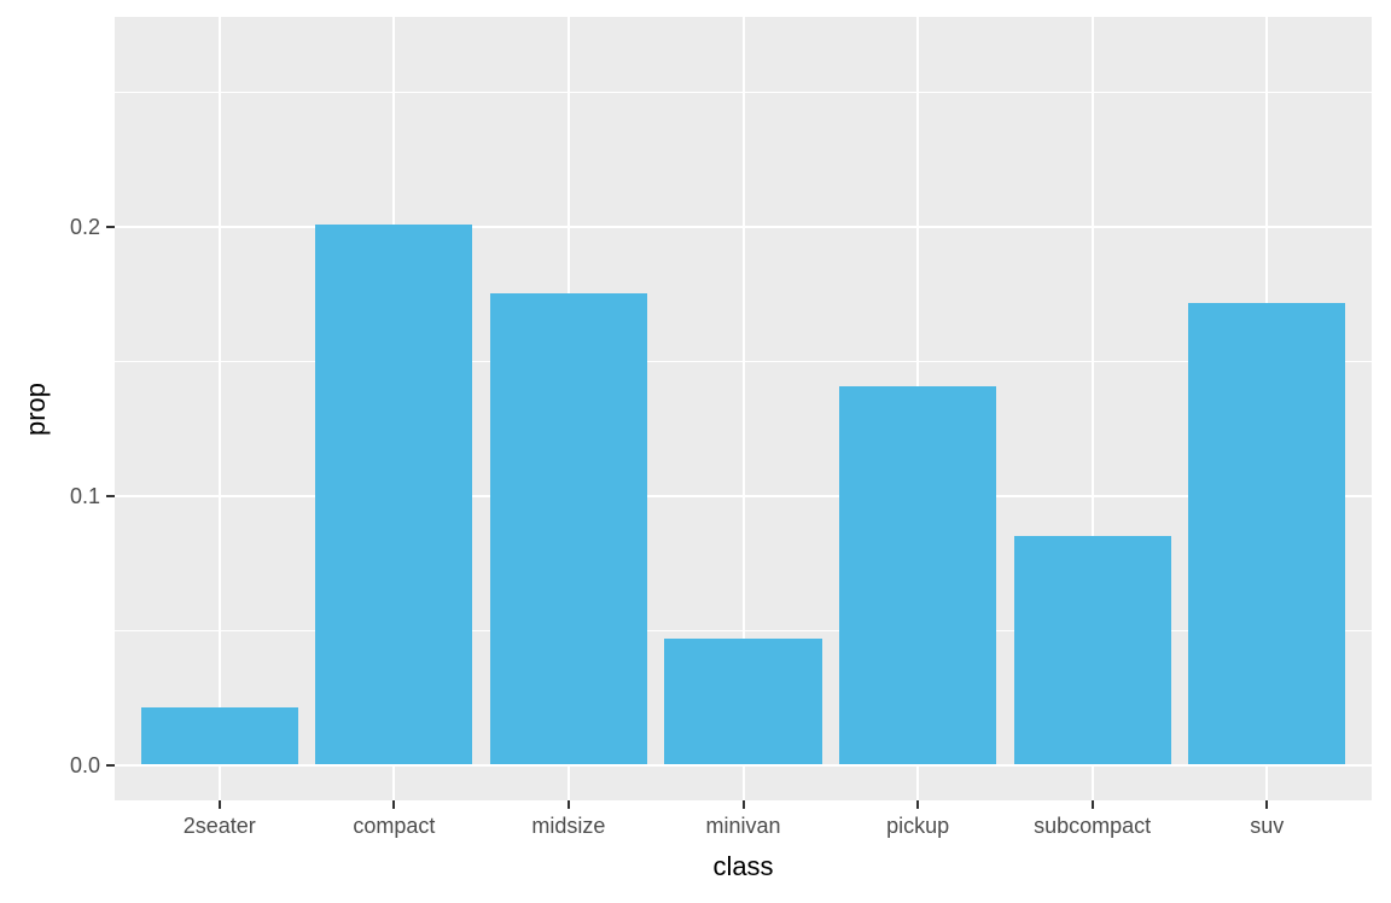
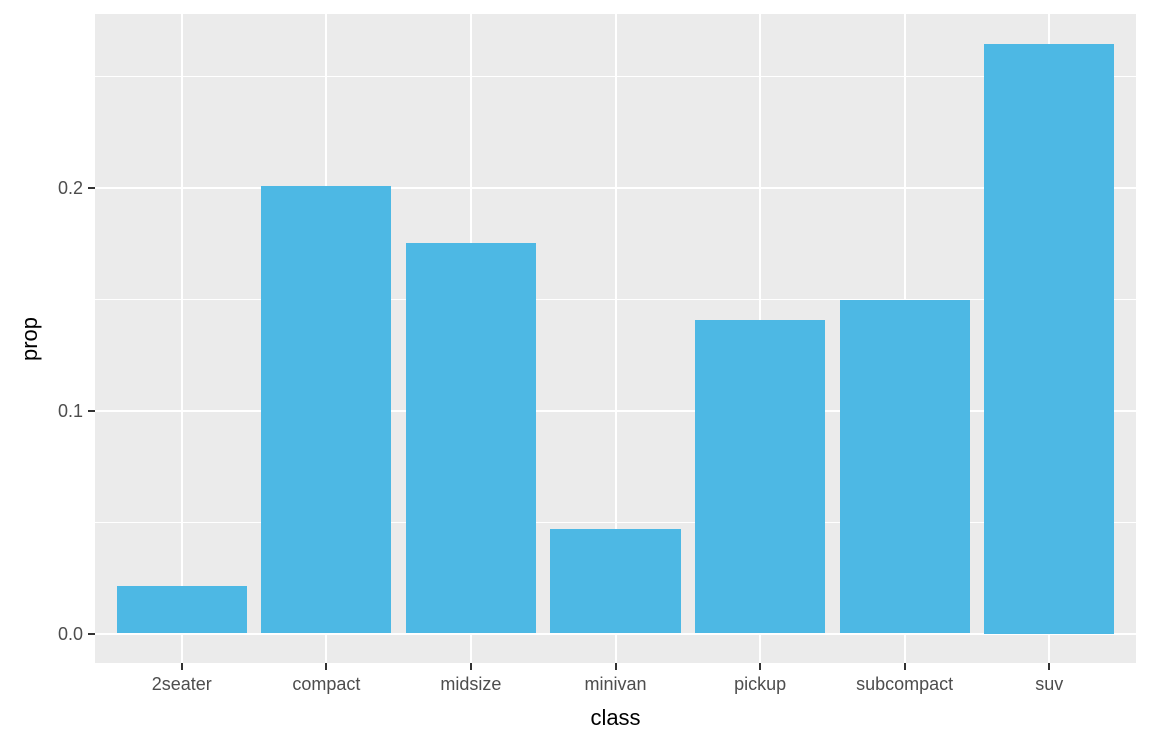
subcompact: 0.085 -> 0.150
suv: 0.172 -> 0.265
